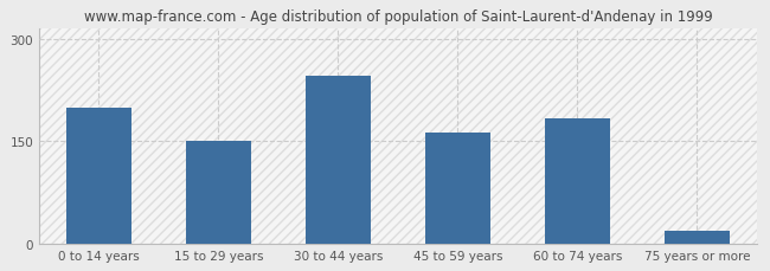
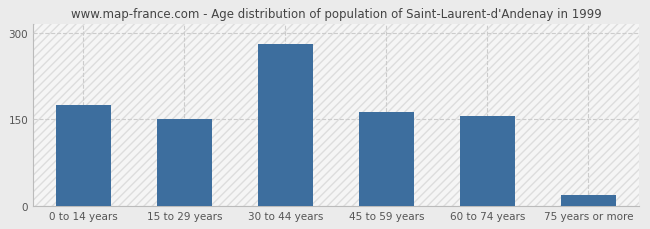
0 to 14 years: 200 -> 175
30 to 44 years: 246 -> 280
60 to 74 years: 184 -> 155
